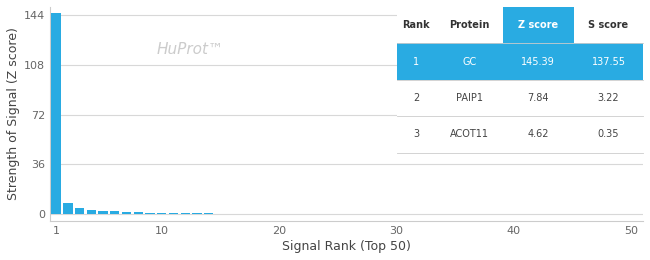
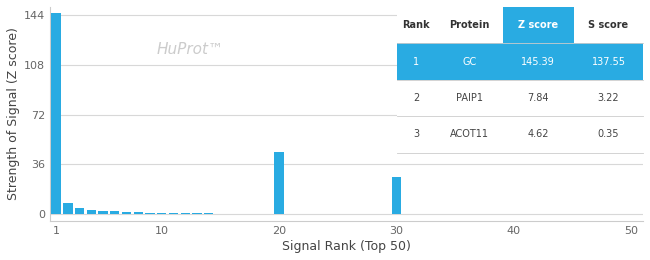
20: 0 -> 45
30: 0 -> 27
